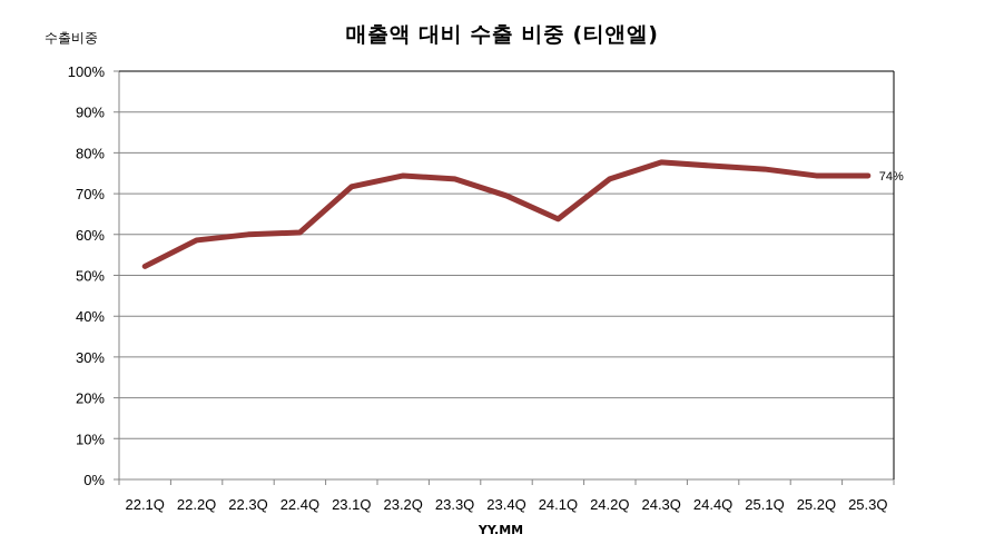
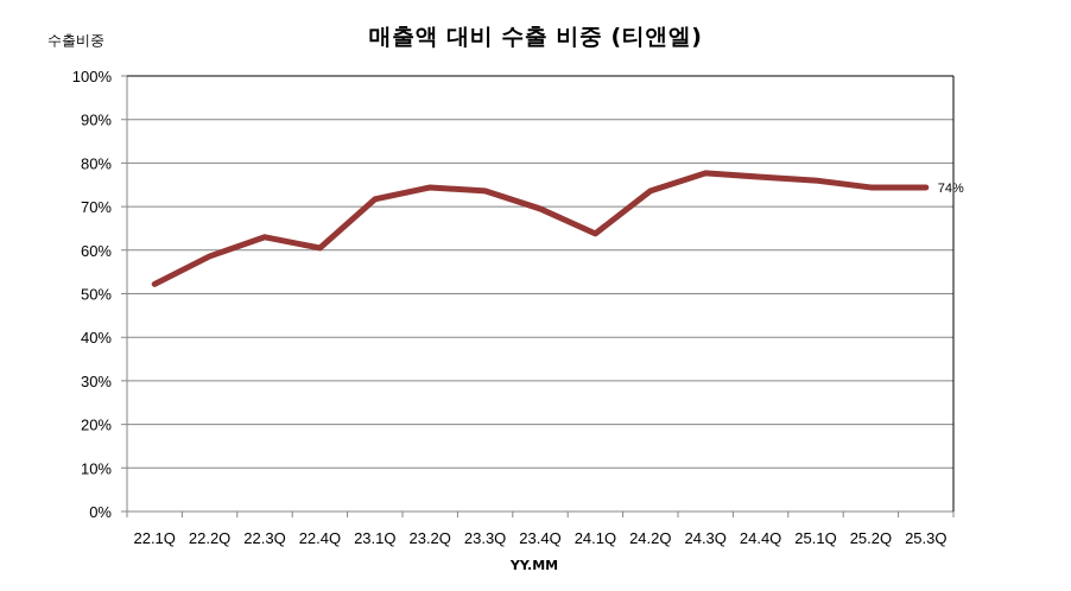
22.3Q: 60% -> 63%
